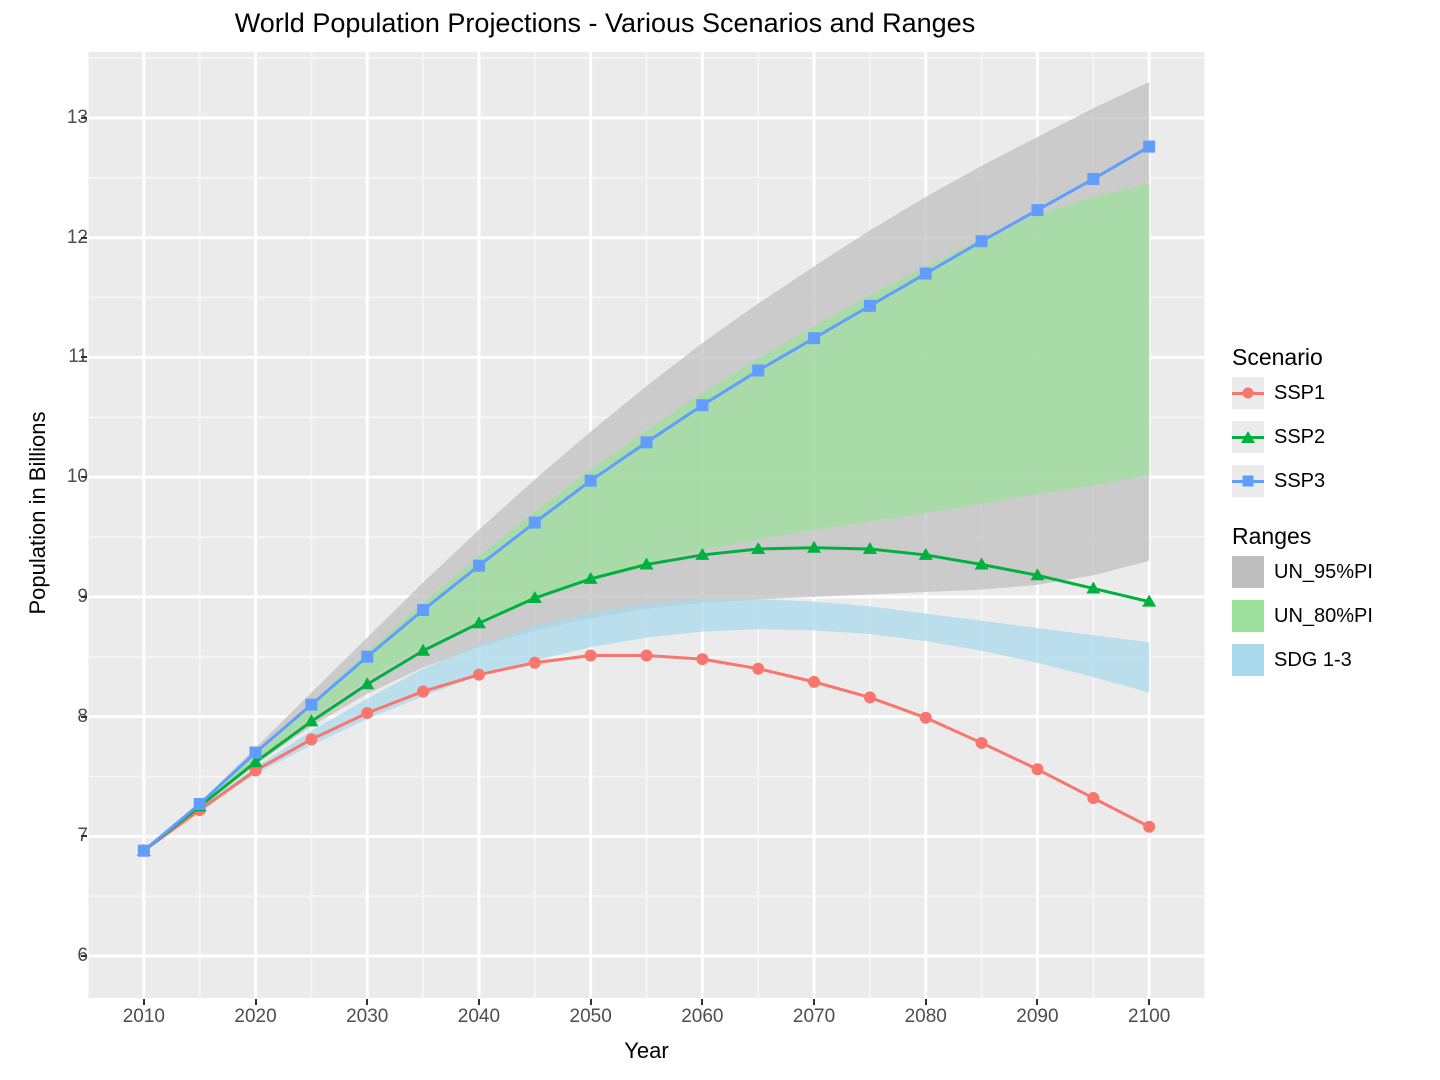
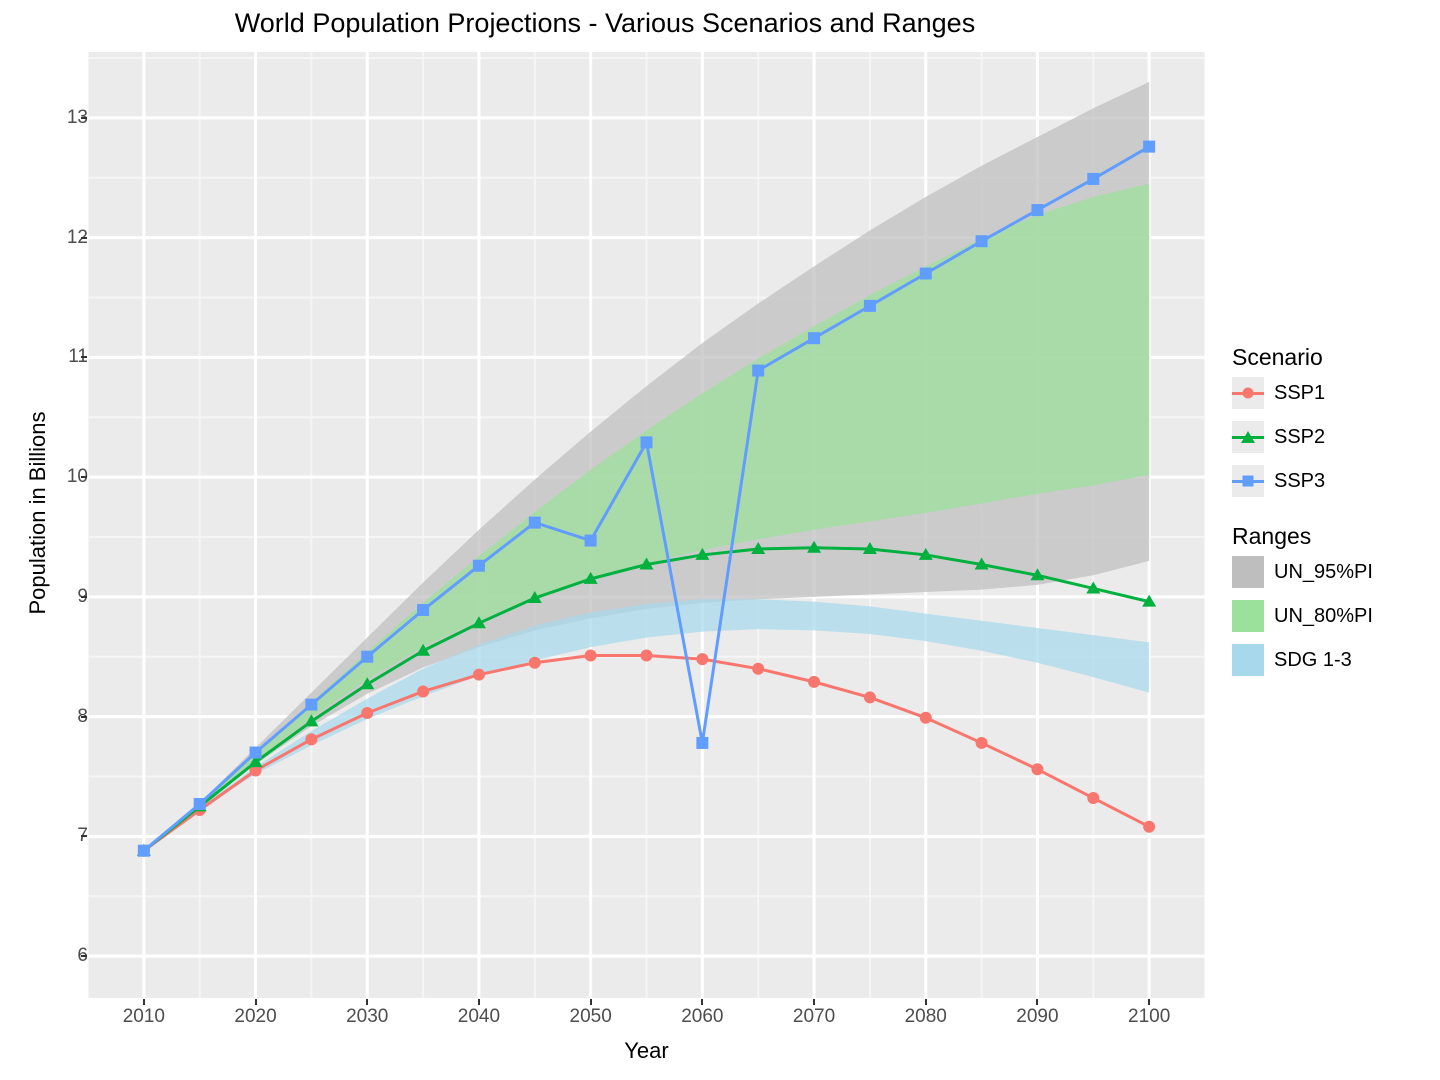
SSP3/2050: 9.97 -> 9.47
SSP3/2060: 10.60 -> 7.78
